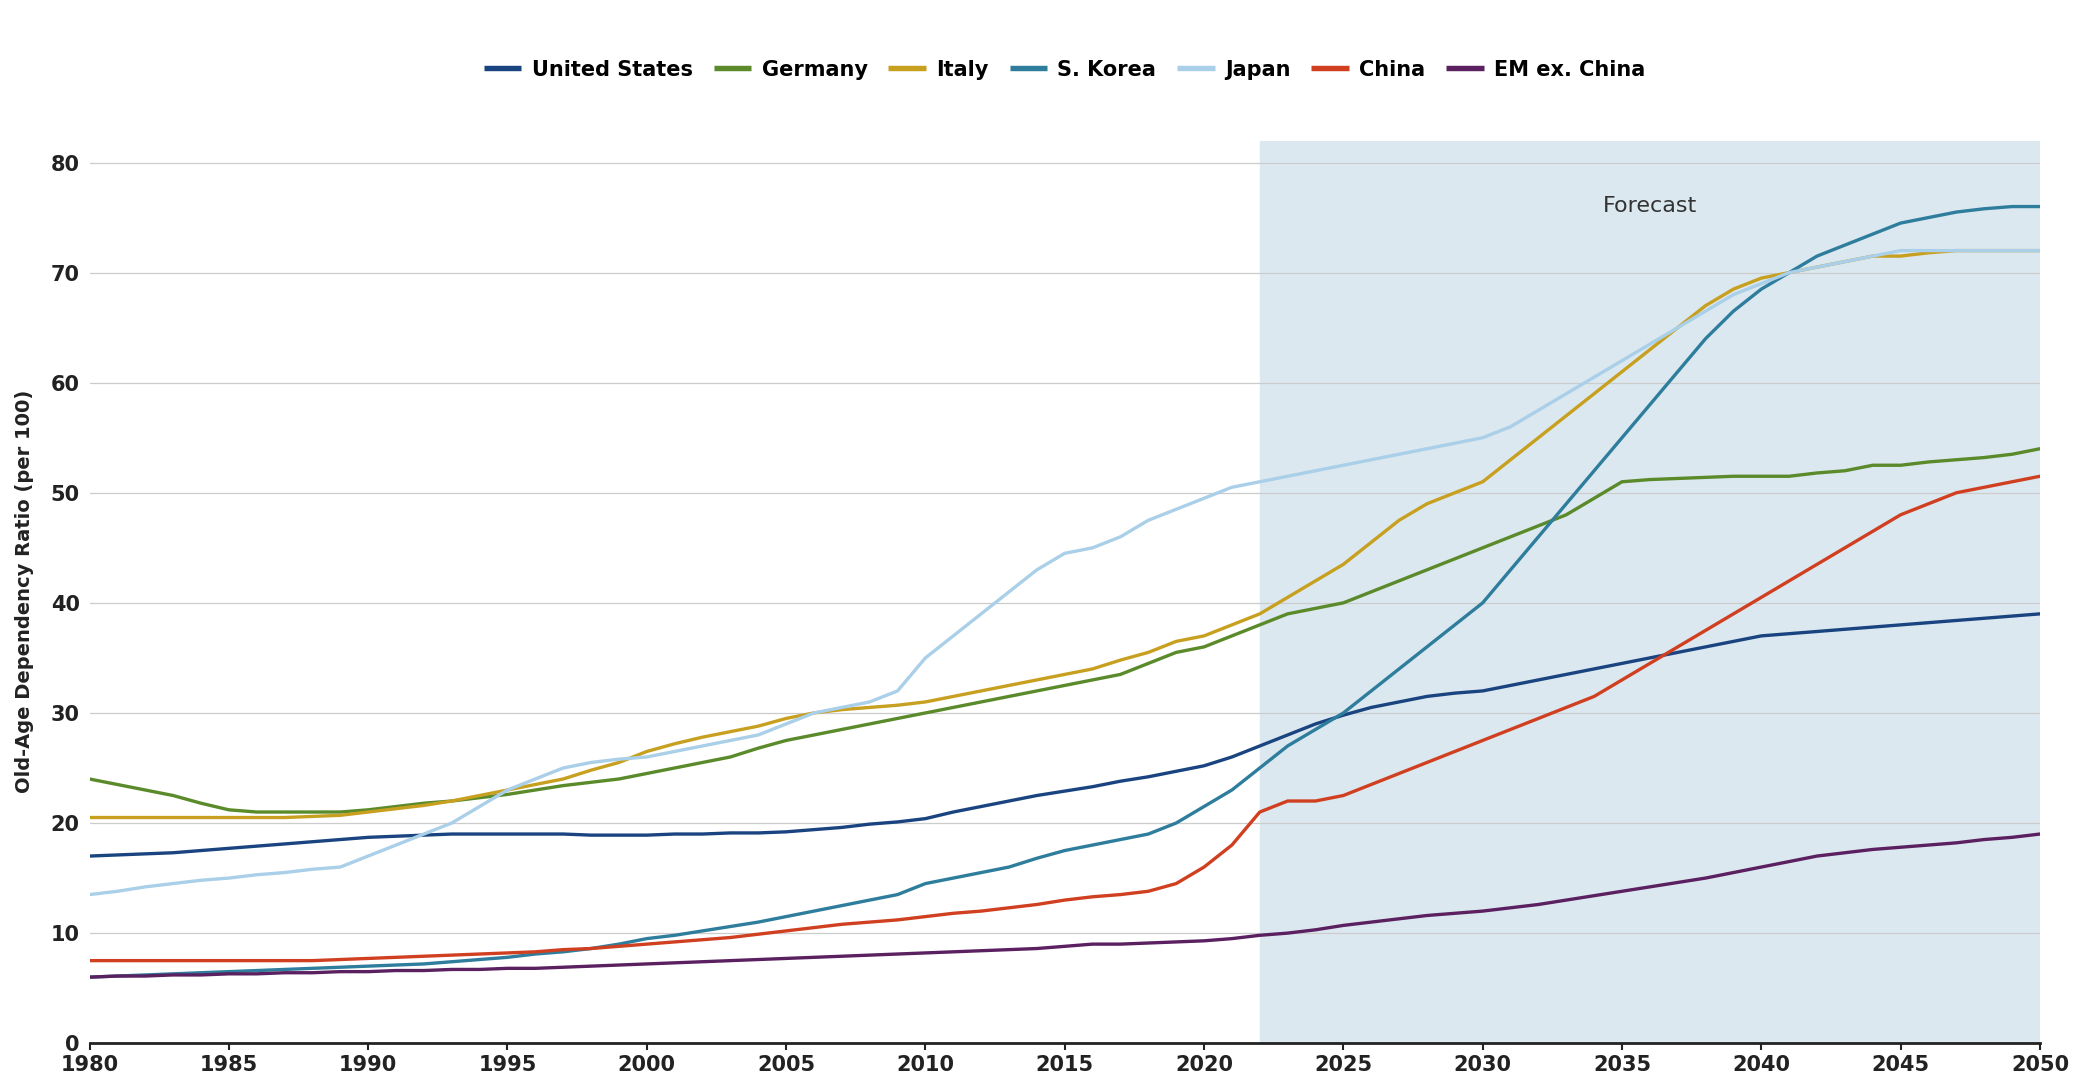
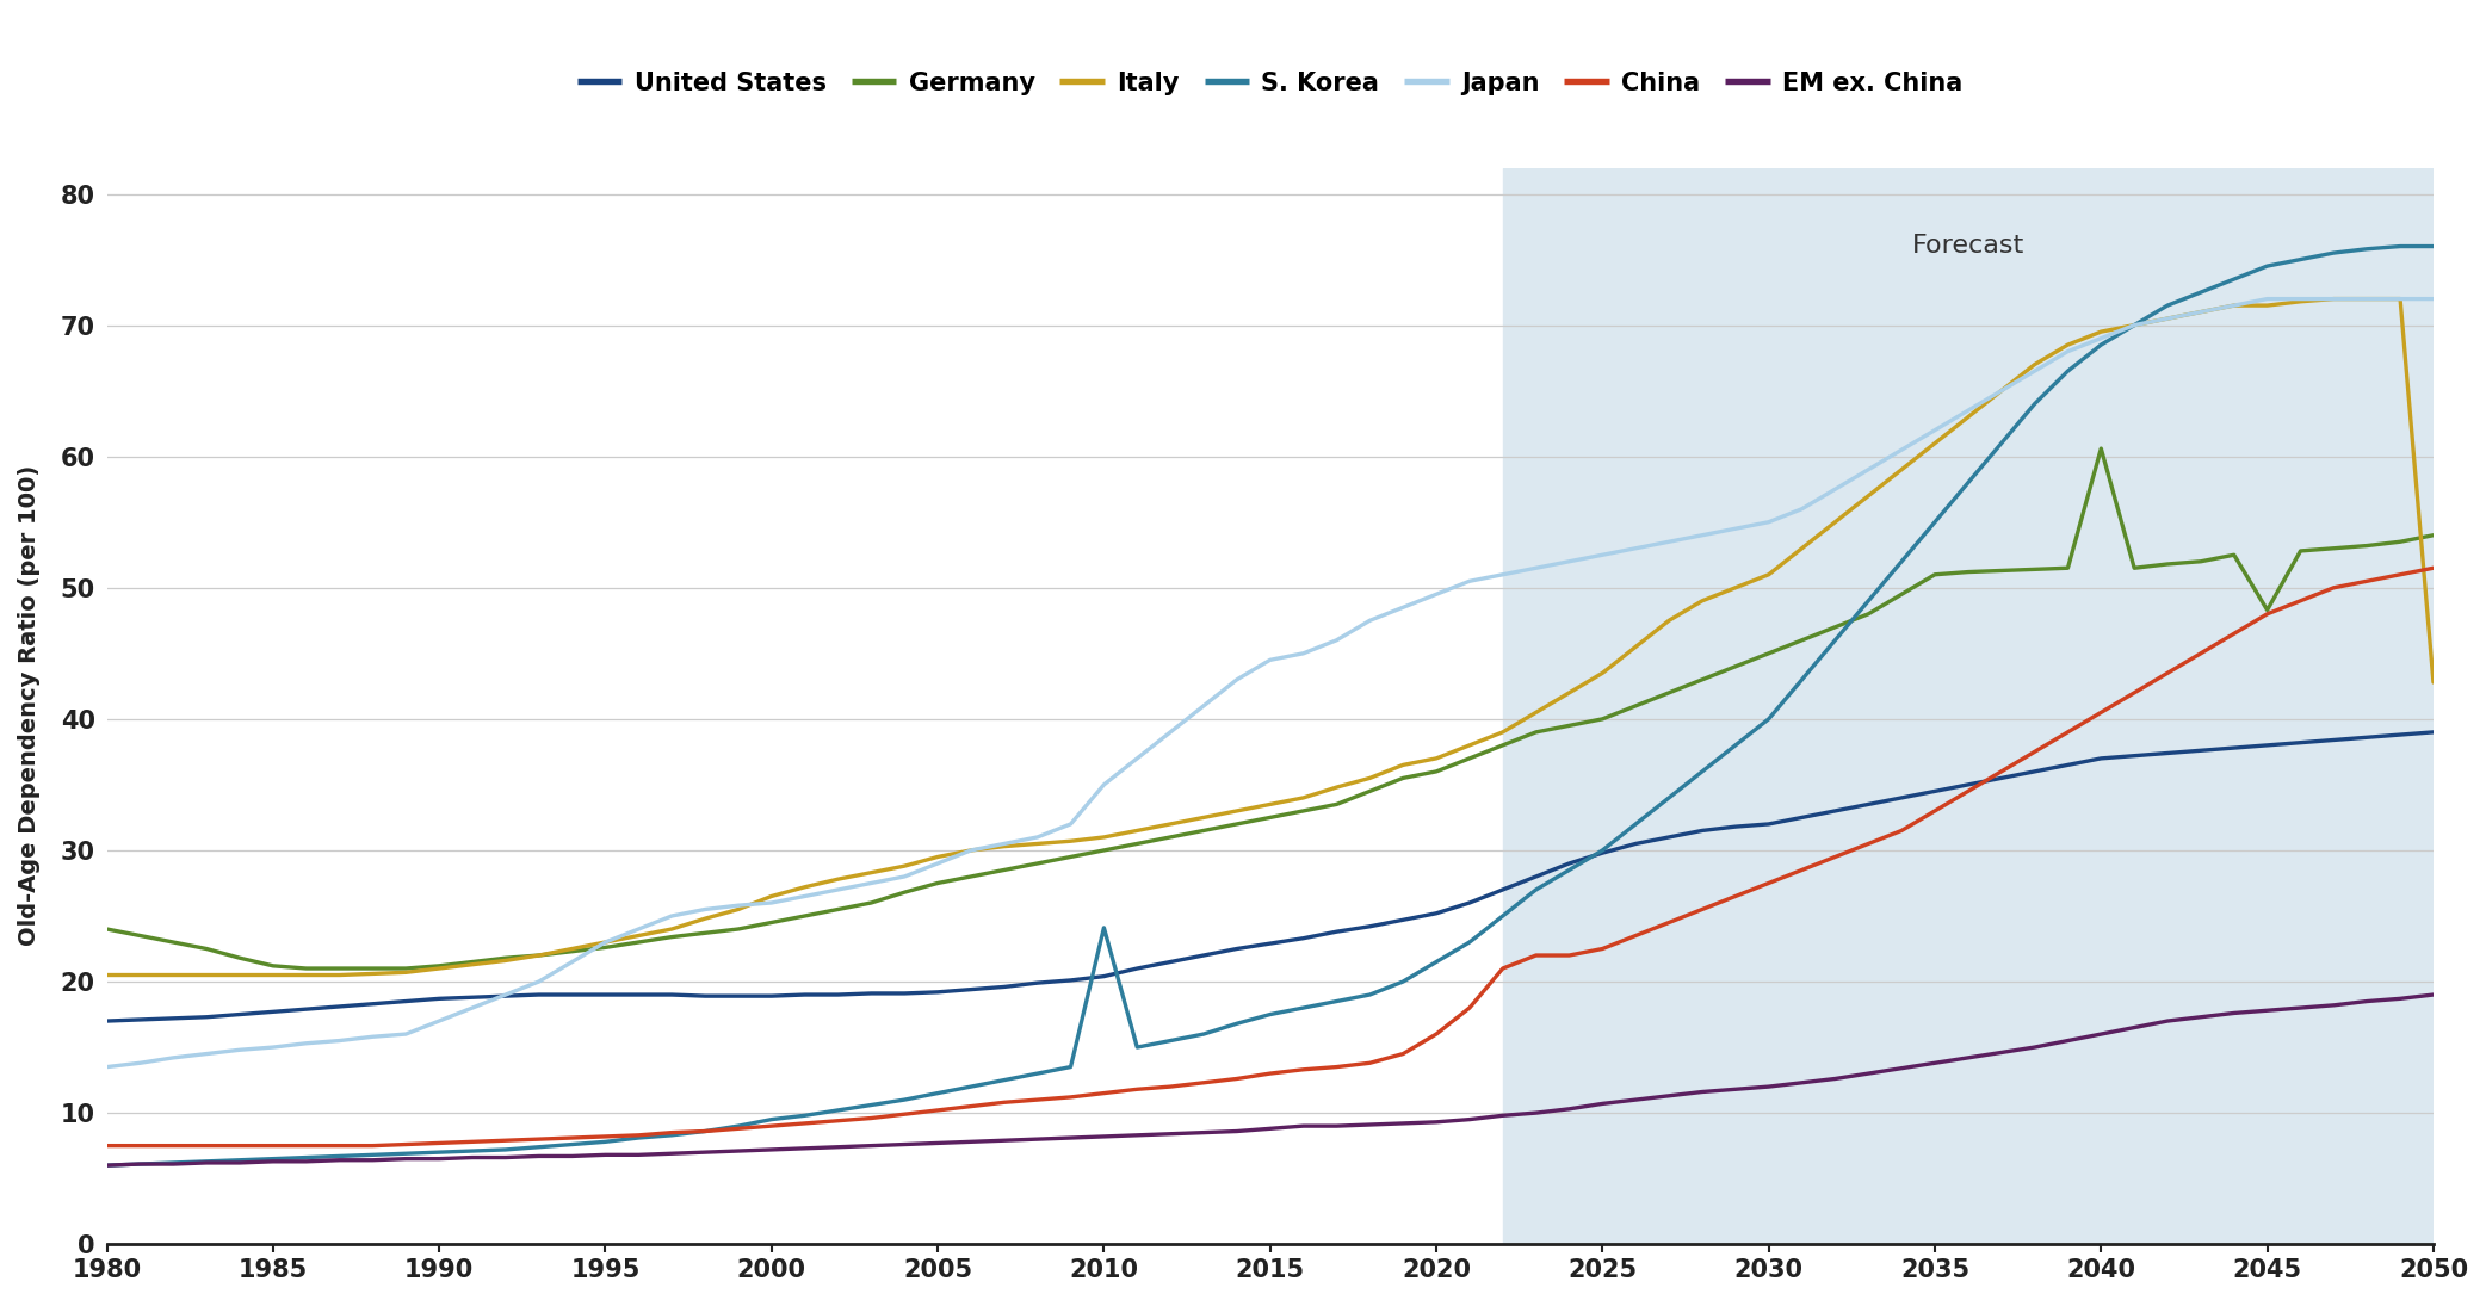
S. Korea/2010: 14.5 -> 24.1
Germany/2040: 51.5 -> 60.6
Germany/2045: 52.5 -> 48.3
Italy/2050: 72.0 -> 42.8
